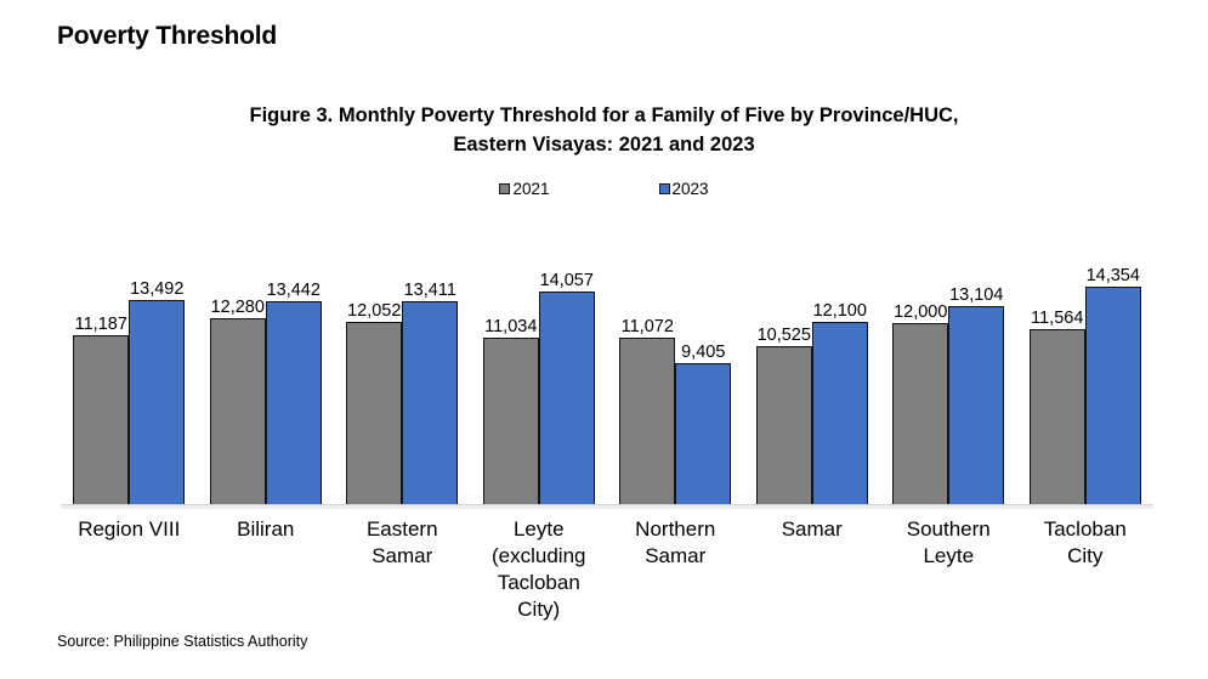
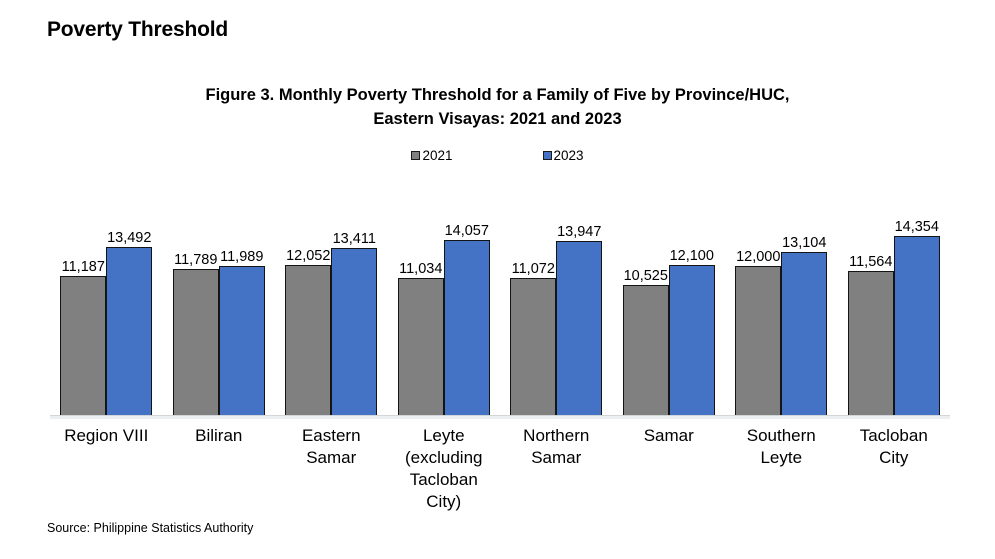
2021/Biliran: 12,280 -> 11,789
2023/Biliran: 13,442 -> 11,989
2023/Northern Samar: 9,405 -> 13,947
